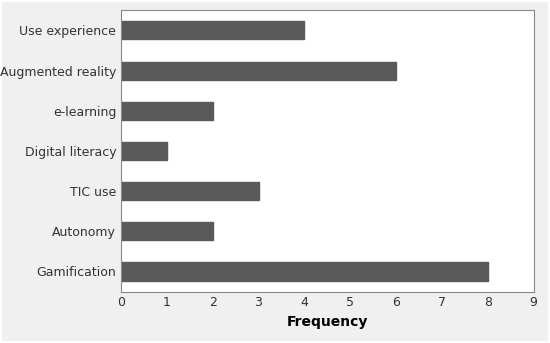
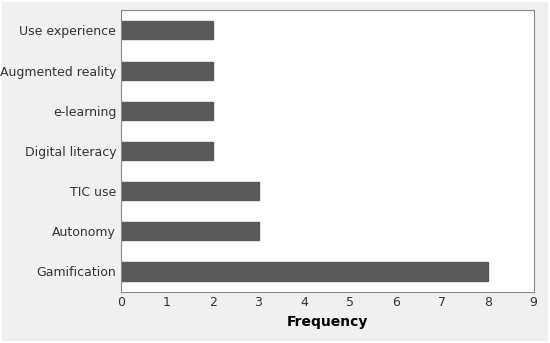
Use experience: 4 -> 2
Augmented reality: 6 -> 2
Digital literacy: 1 -> 2
Autonomy: 2 -> 3
